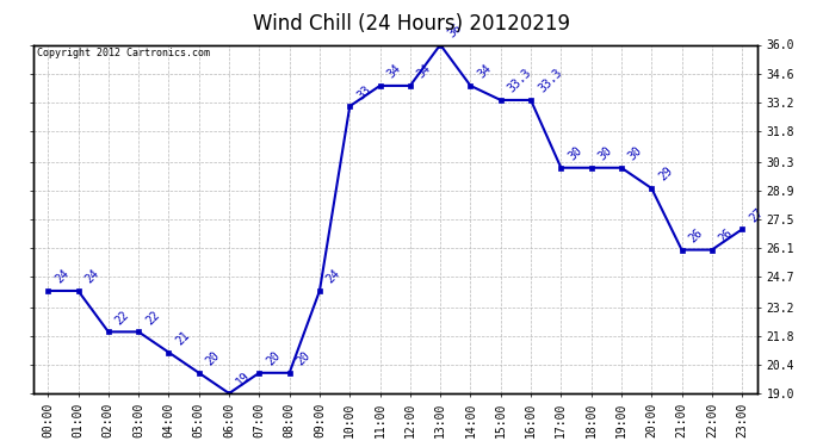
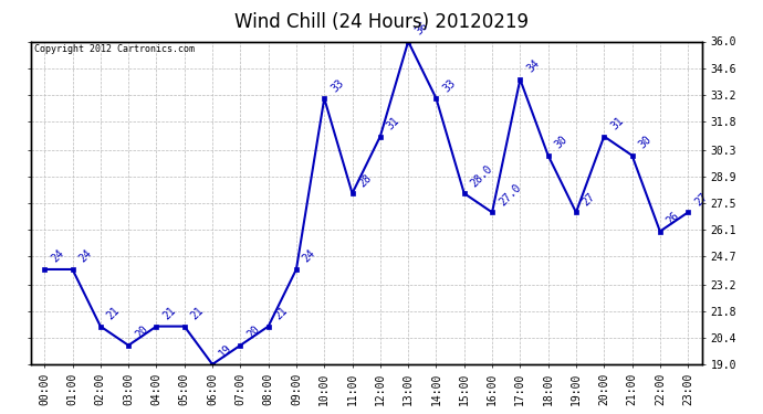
02:00: 22 -> 21
03:00: 22 -> 20
05:00: 20 -> 21
08:00: 20 -> 21
11:00: 34 -> 28
12:00: 34 -> 31
14:00: 34 -> 33
15:00: 33.3 -> 28.0
16:00: 33.3 -> 27.0
17:00: 30 -> 34
19:00: 30 -> 27
20:00: 29 -> 31
21:00: 26 -> 30
